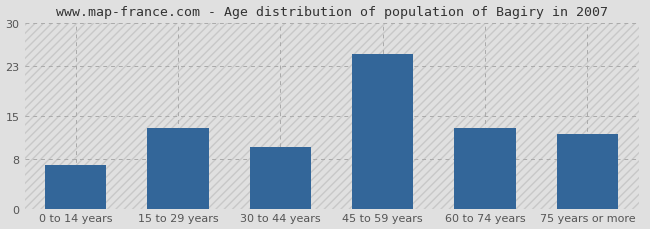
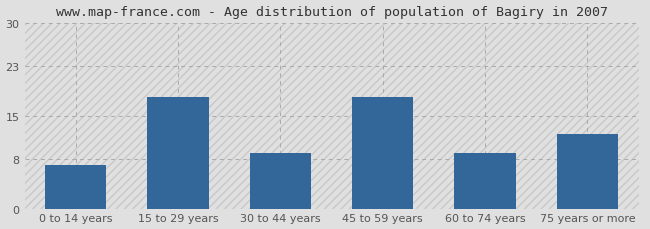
15 to 29 years: 13 -> 18
30 to 44 years: 10 -> 9
45 to 59 years: 25 -> 18
60 to 74 years: 13 -> 9
